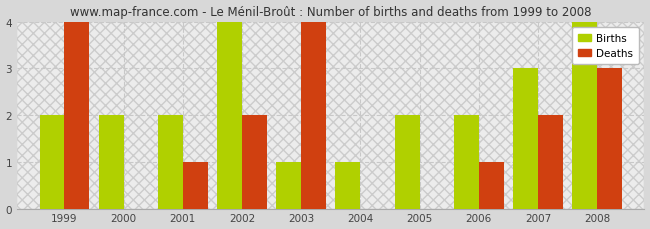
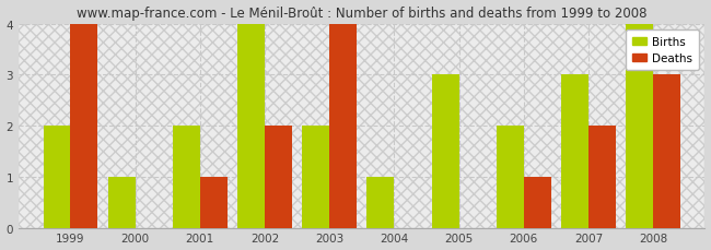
Births/2000: 2 -> 1
Births/2003: 1 -> 2
Births/2005: 2 -> 3
